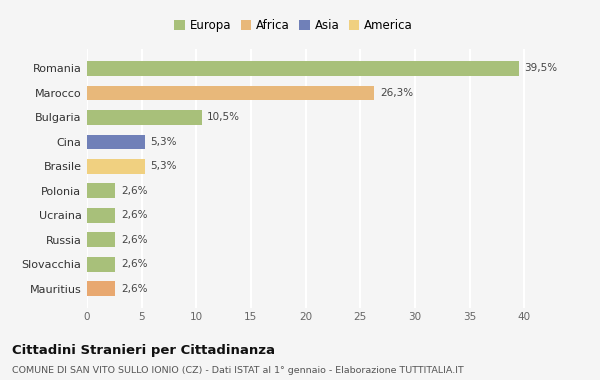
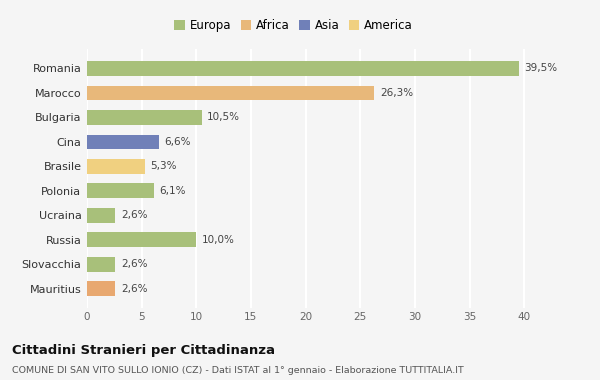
Cina: 5,3% -> 6,6%
Polonia: 2,6% -> 6,1%
Russia: 2,6% -> 10,0%
